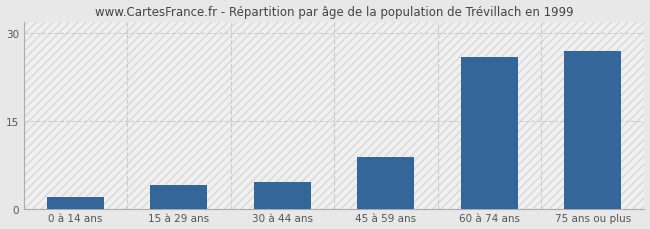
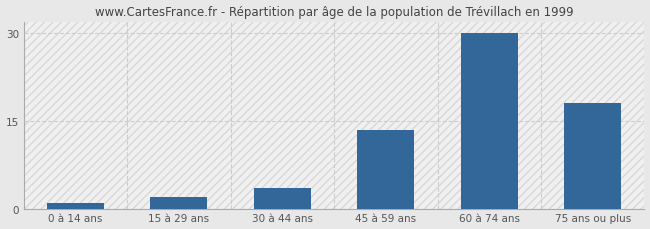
0 à 14 ans: 2.0 -> 1.0
15 à 29 ans: 4.0 -> 2.0
30 à 44 ans: 4.6 -> 3.5
45 à 59 ans: 8.8 -> 13.5
60 à 74 ans: 26.0 -> 30.0
75 ans ou plus: 27.0 -> 18.0
